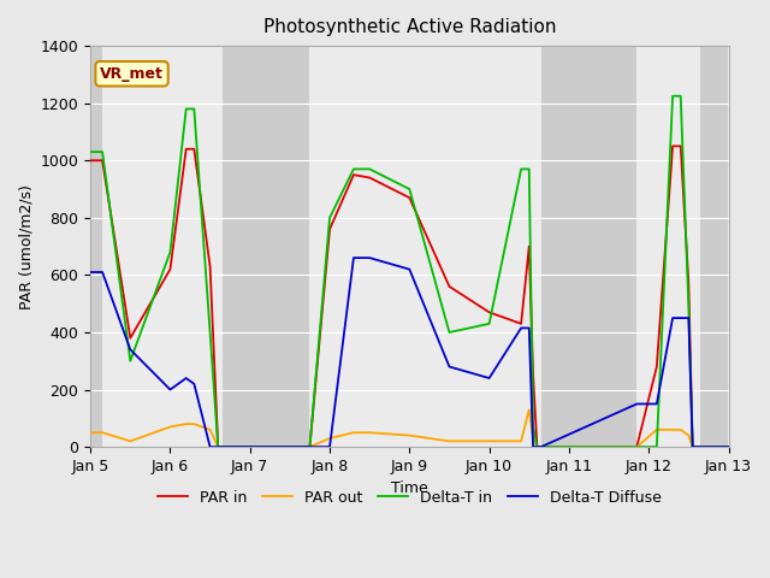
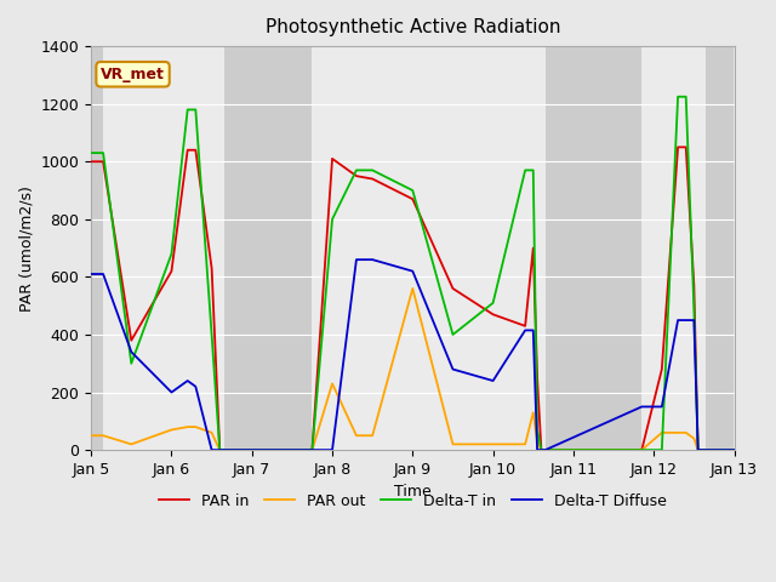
PAR in/Jan 8: 760 -> 1010
PAR out/Jan 8: 30 -> 230
PAR out/Jan 9: 40 -> 560
Delta-T in/Jan 10: 430 -> 510
